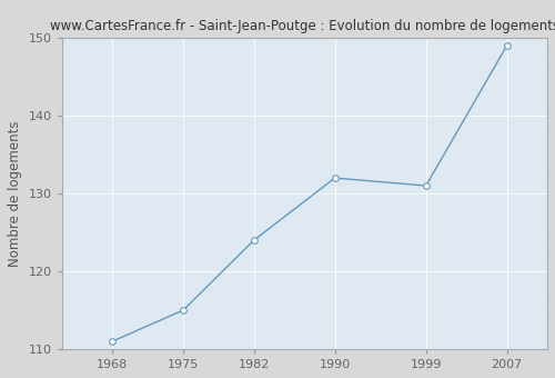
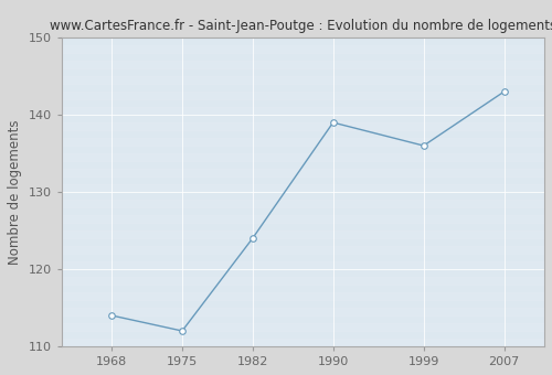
1968: 111 -> 114
1975: 115 -> 112
1990: 132 -> 139
1999: 131 -> 136
2007: 149 -> 143
